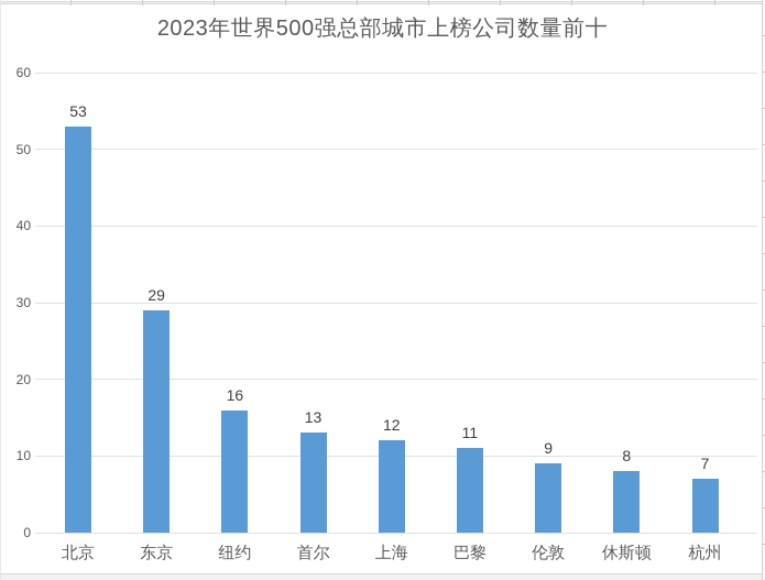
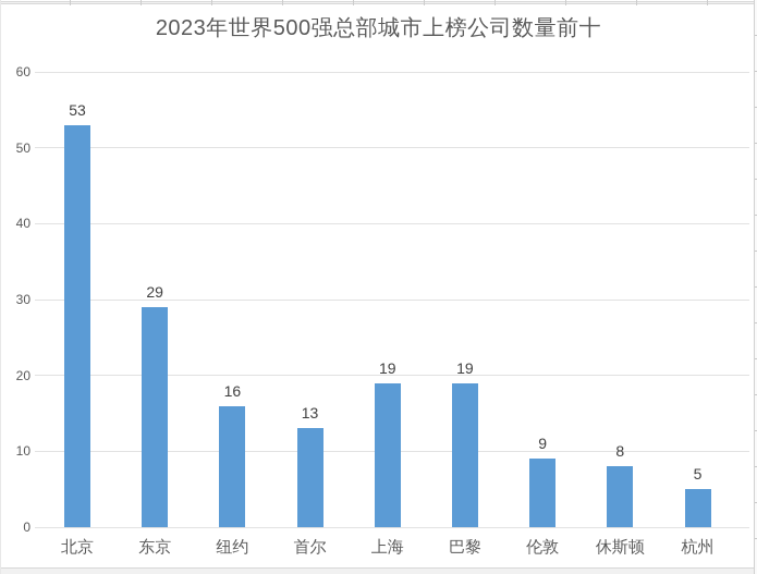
上海: 12 -> 19
巴黎: 11 -> 19
杭州: 7 -> 5
